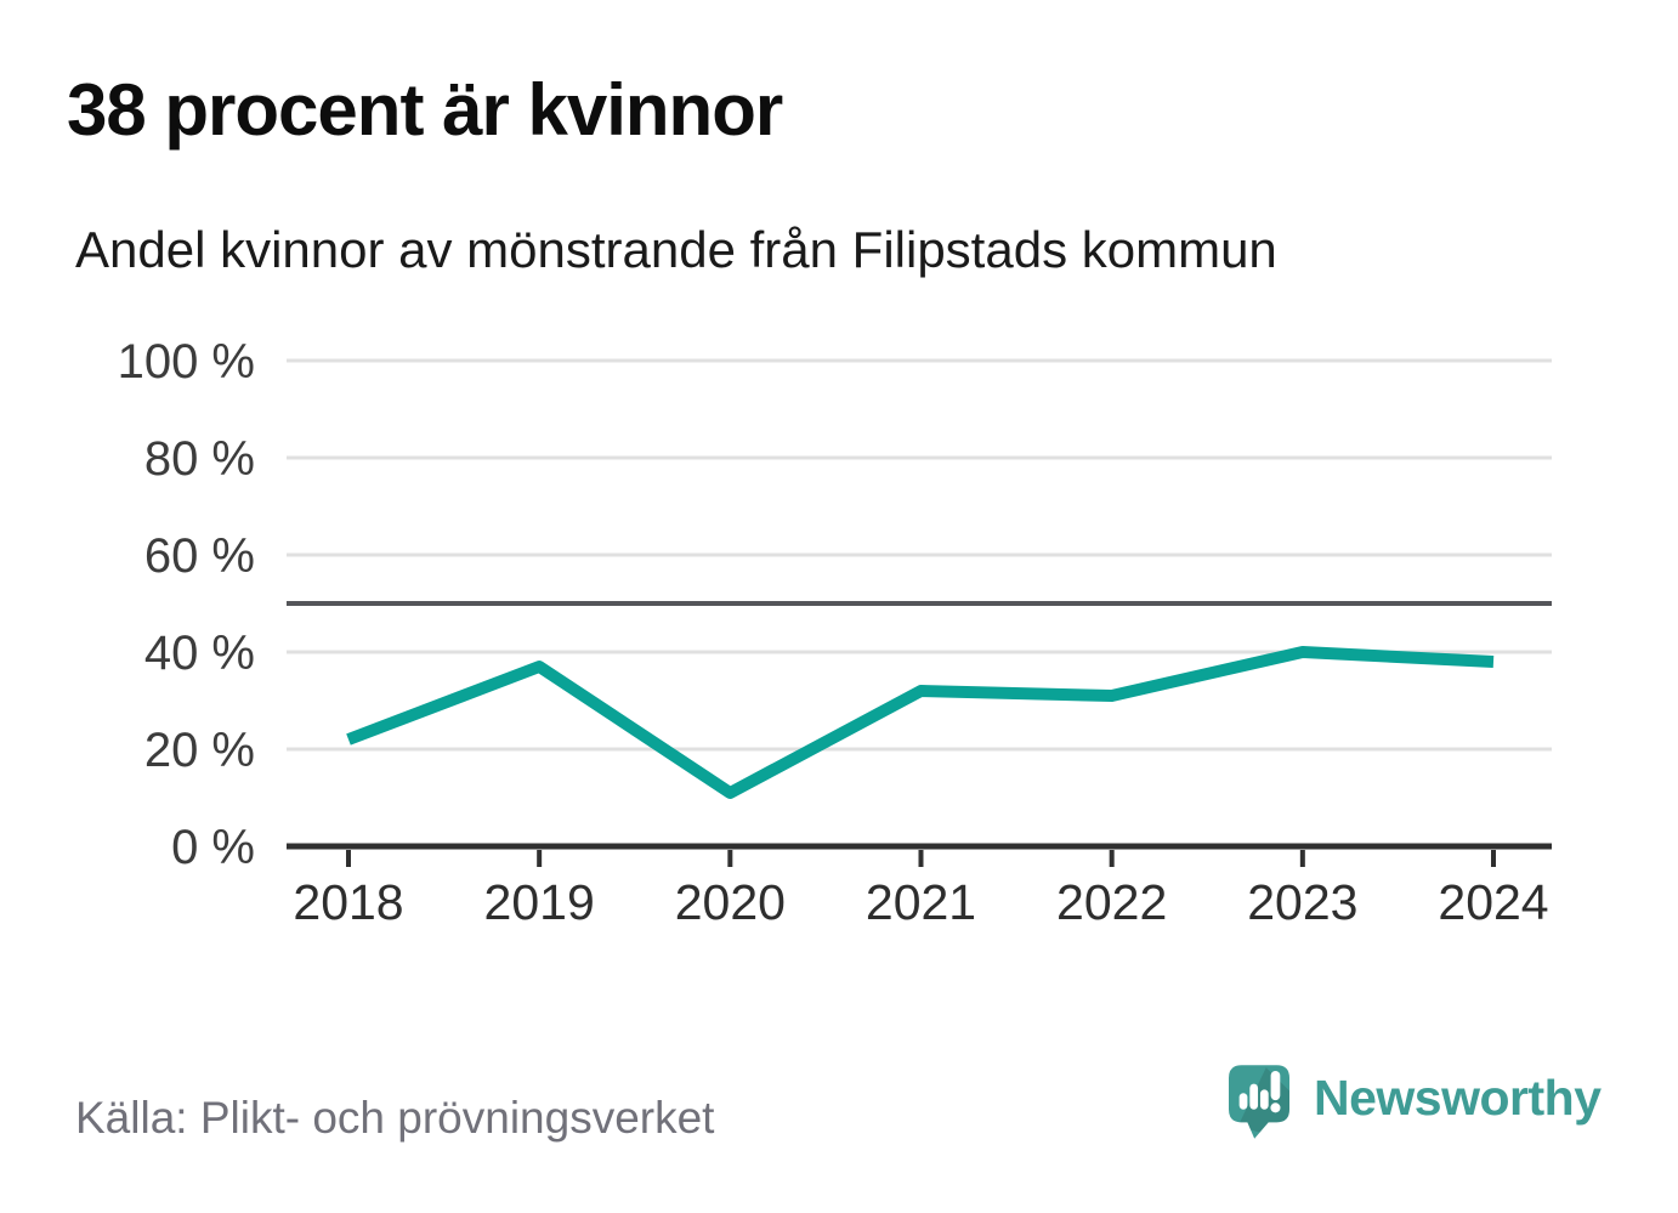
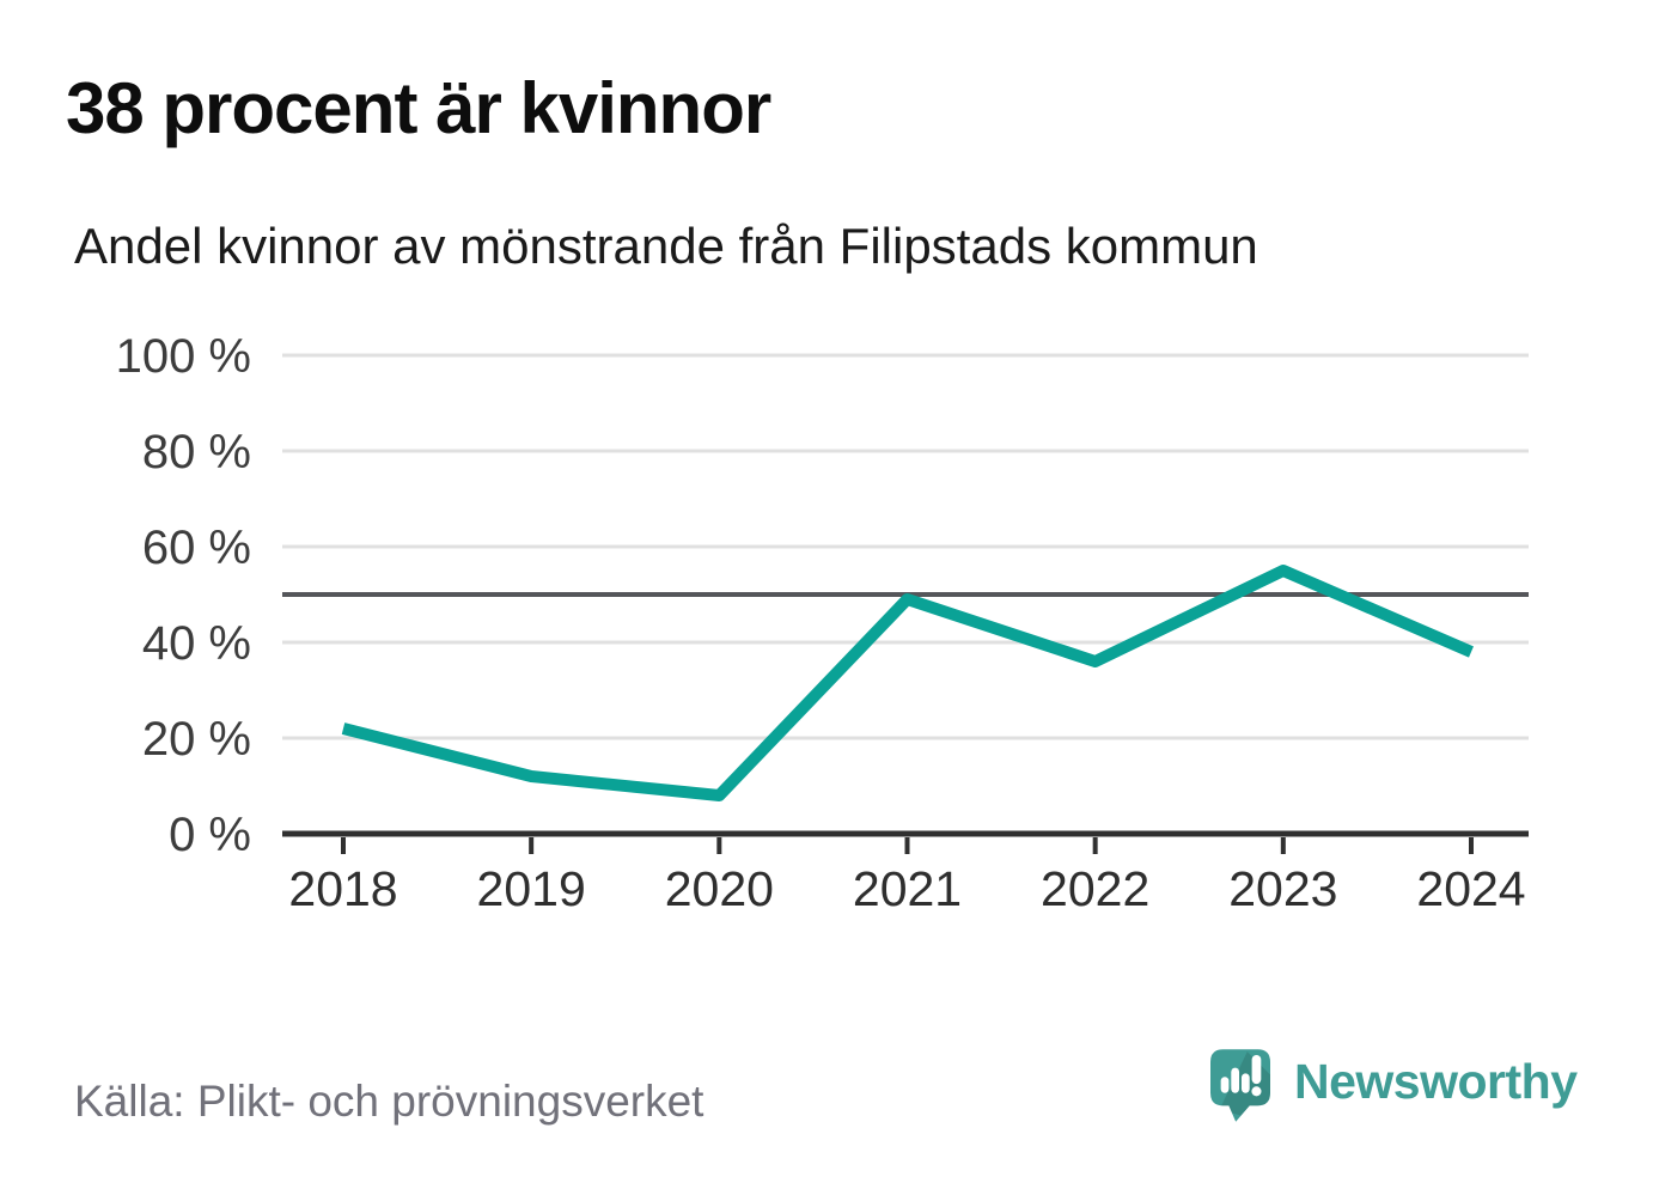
2019: 37% -> 12%
2020: 11% -> 8%
2021: 32% -> 49%
2022: 31% -> 36%
2023: 40% -> 55%
